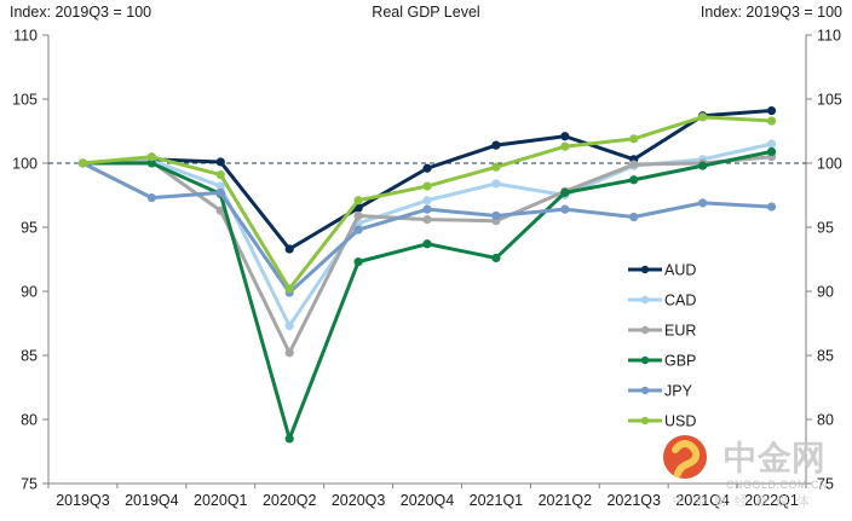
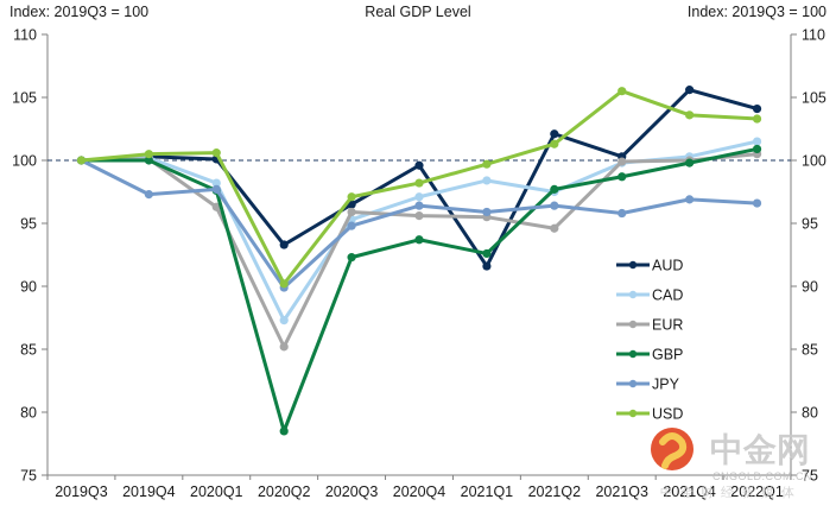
USD/2020Q1: 99.1 -> 100.6
AUD/2021Q1: 101.4 -> 91.6
EUR/2021Q2: 97.8 -> 94.6
USD/2021Q3: 101.9 -> 105.5
AUD/2021Q4: 103.7 -> 105.6
